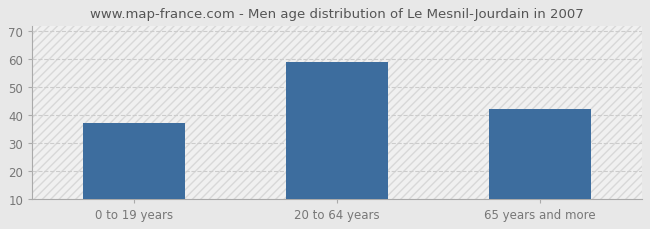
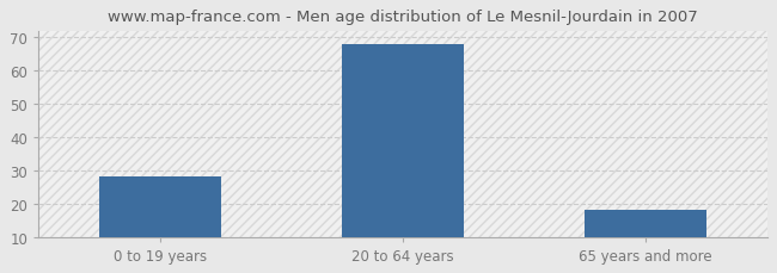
0 to 19 years: 37 -> 28
20 to 64 years: 59 -> 68
65 years and more: 42 -> 18
